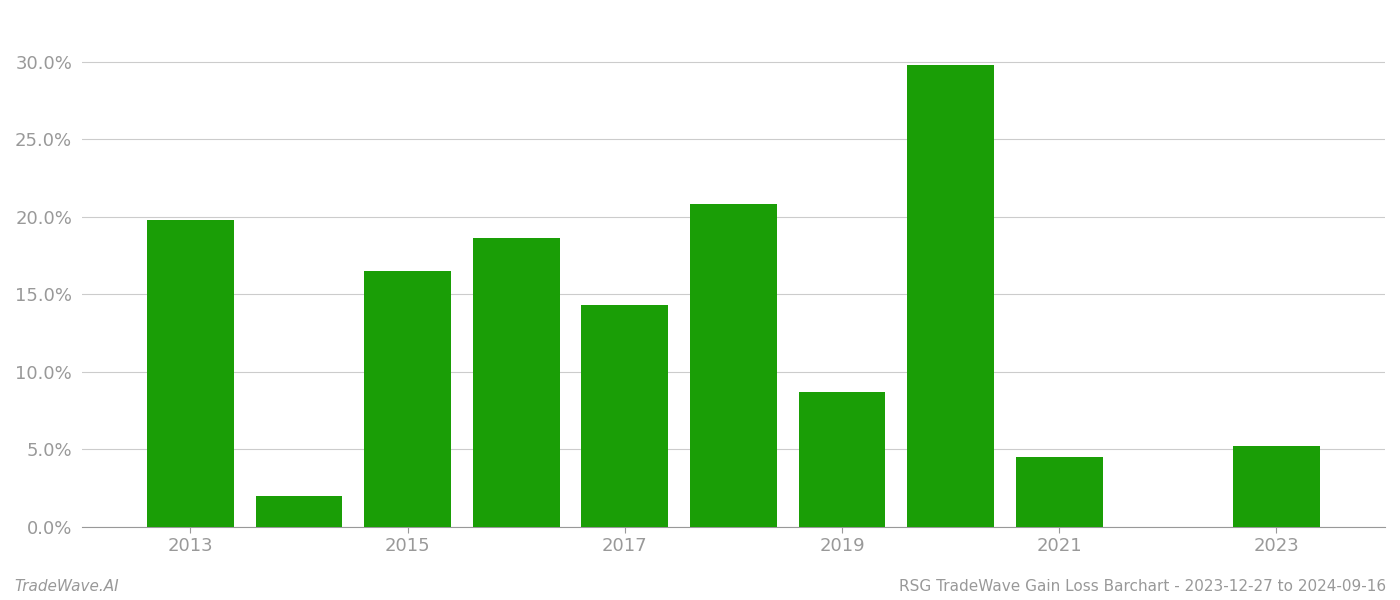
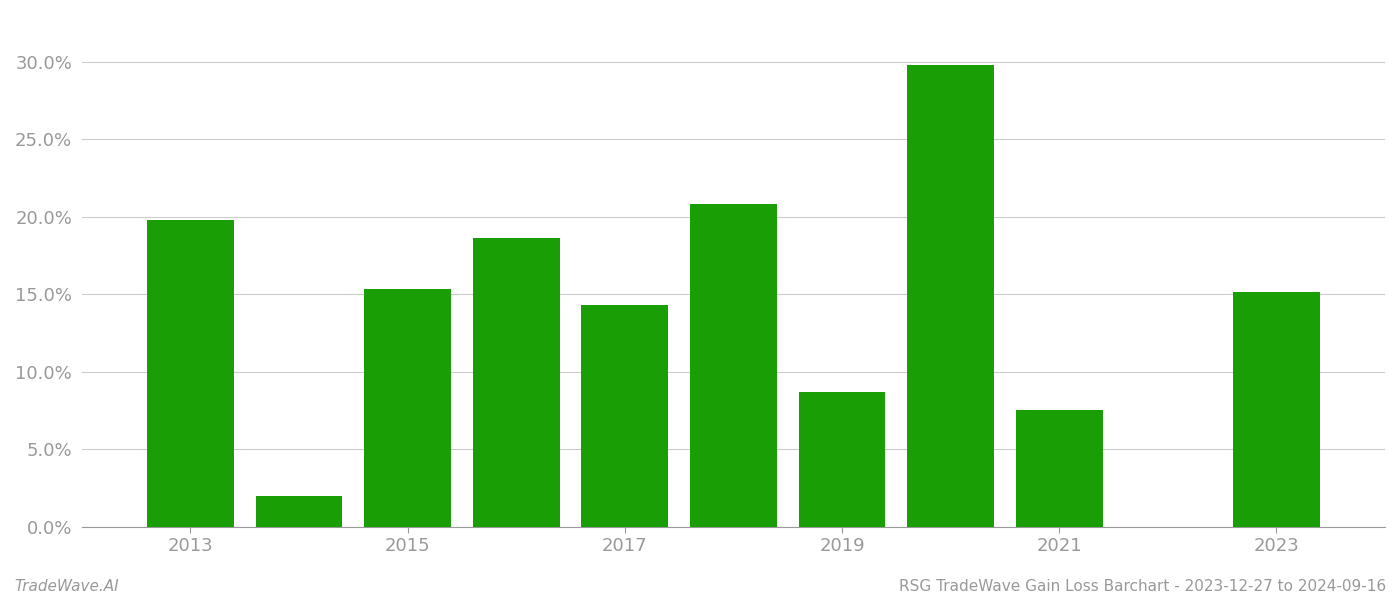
2015: 16.5% -> 15.3%
2021: 4.5% -> 7.5%
2023: 5.2% -> 15.1%
